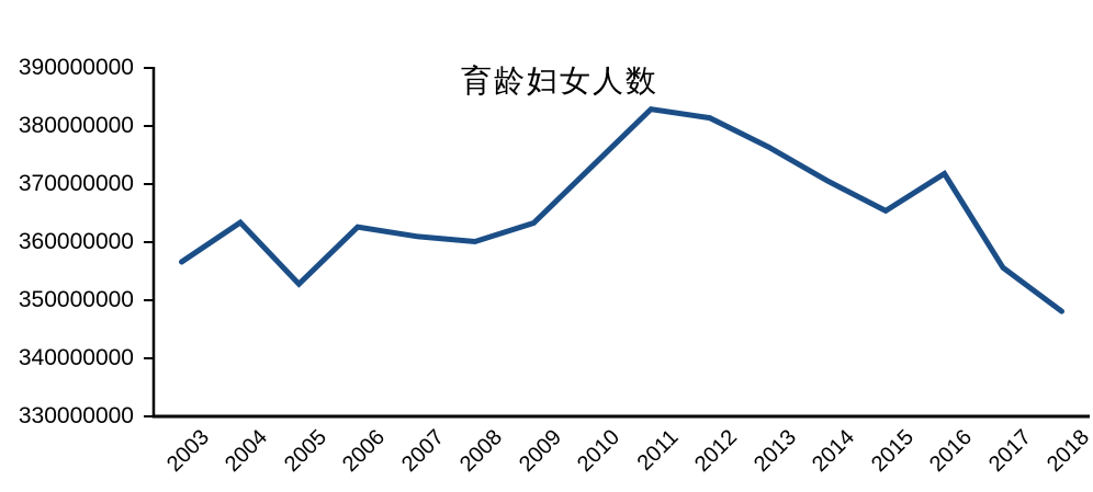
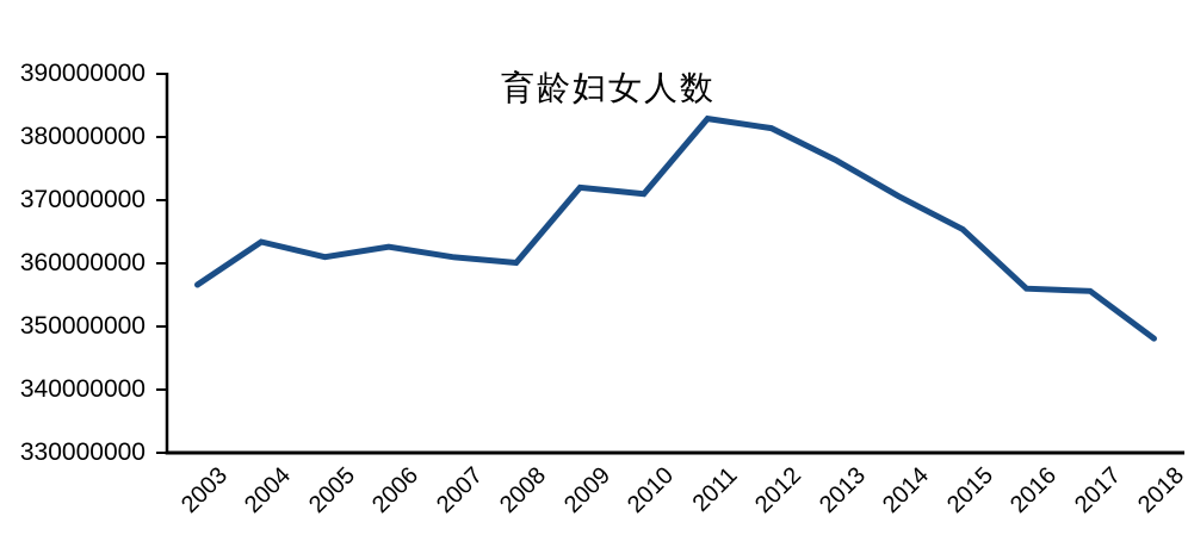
2005: 353000000 -> 361000000
2009: 363000000 -> 372000000
2010: 373000000 -> 371000000
2016: 372000000 -> 356000000
